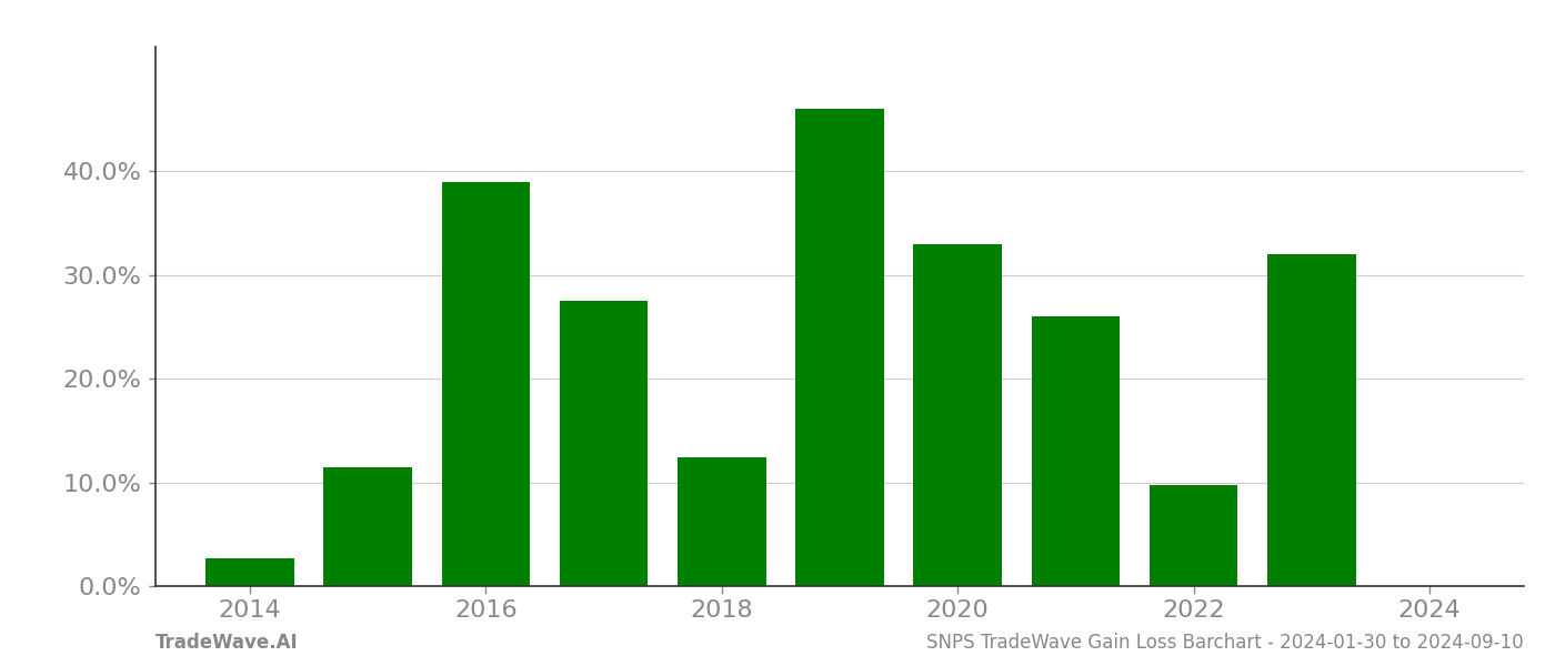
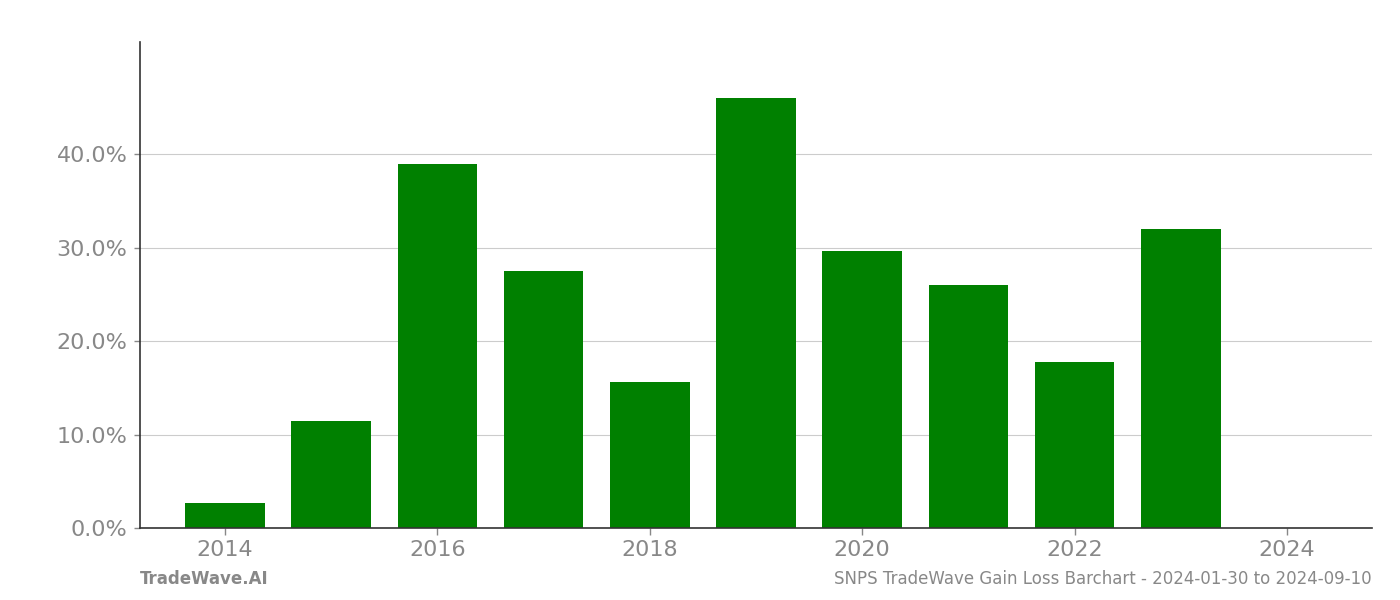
2018: 12.4% -> 15.6%
2020: 33.0% -> 29.6%
2022: 9.7% -> 17.8%
